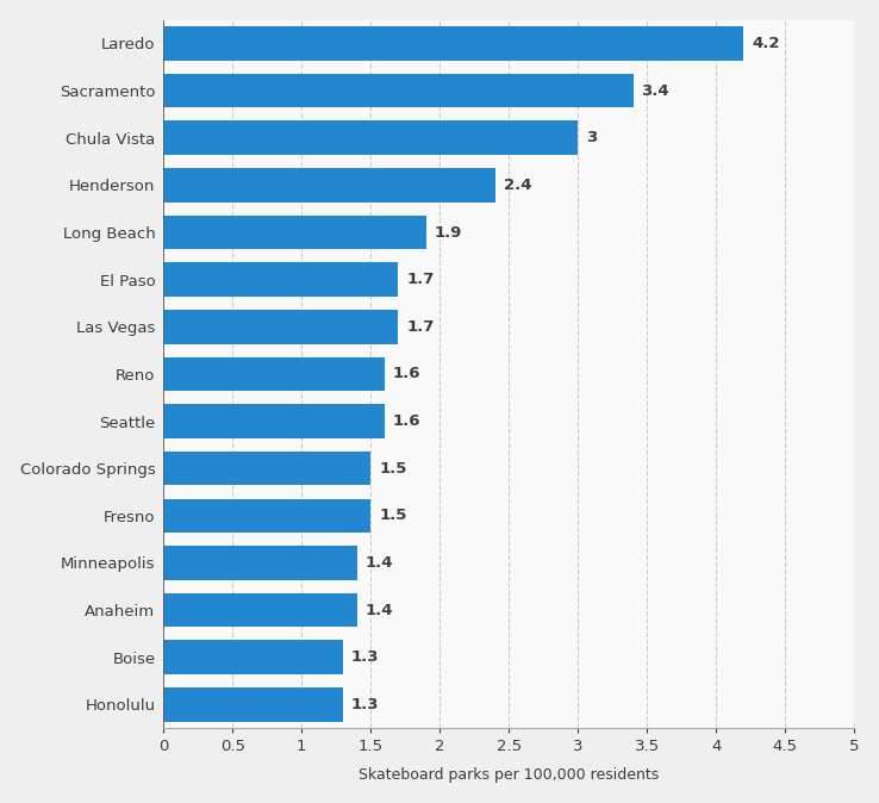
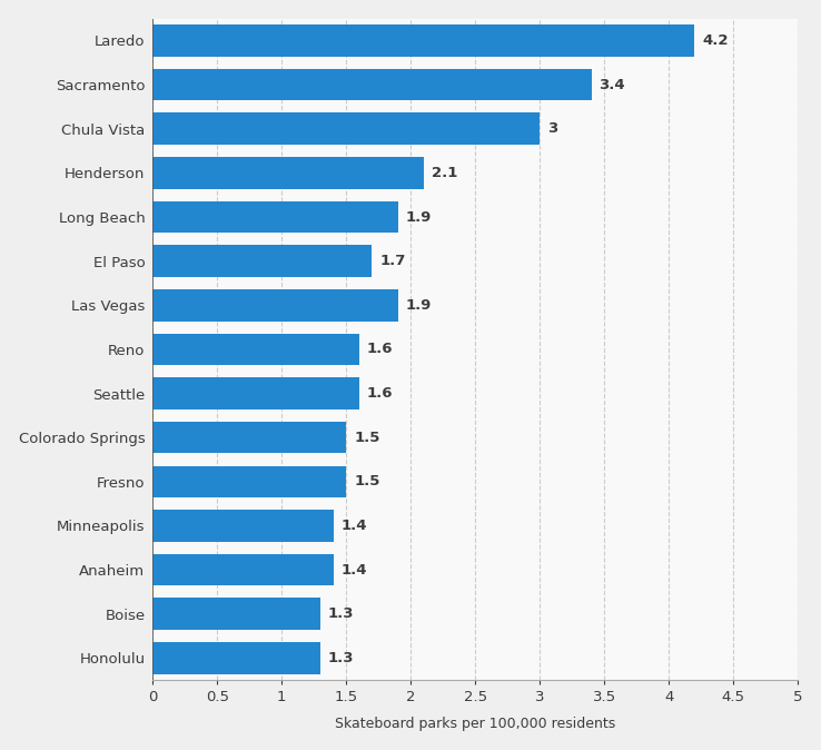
Henderson: 2.4 -> 2.1
Las Vegas: 1.7 -> 1.9
